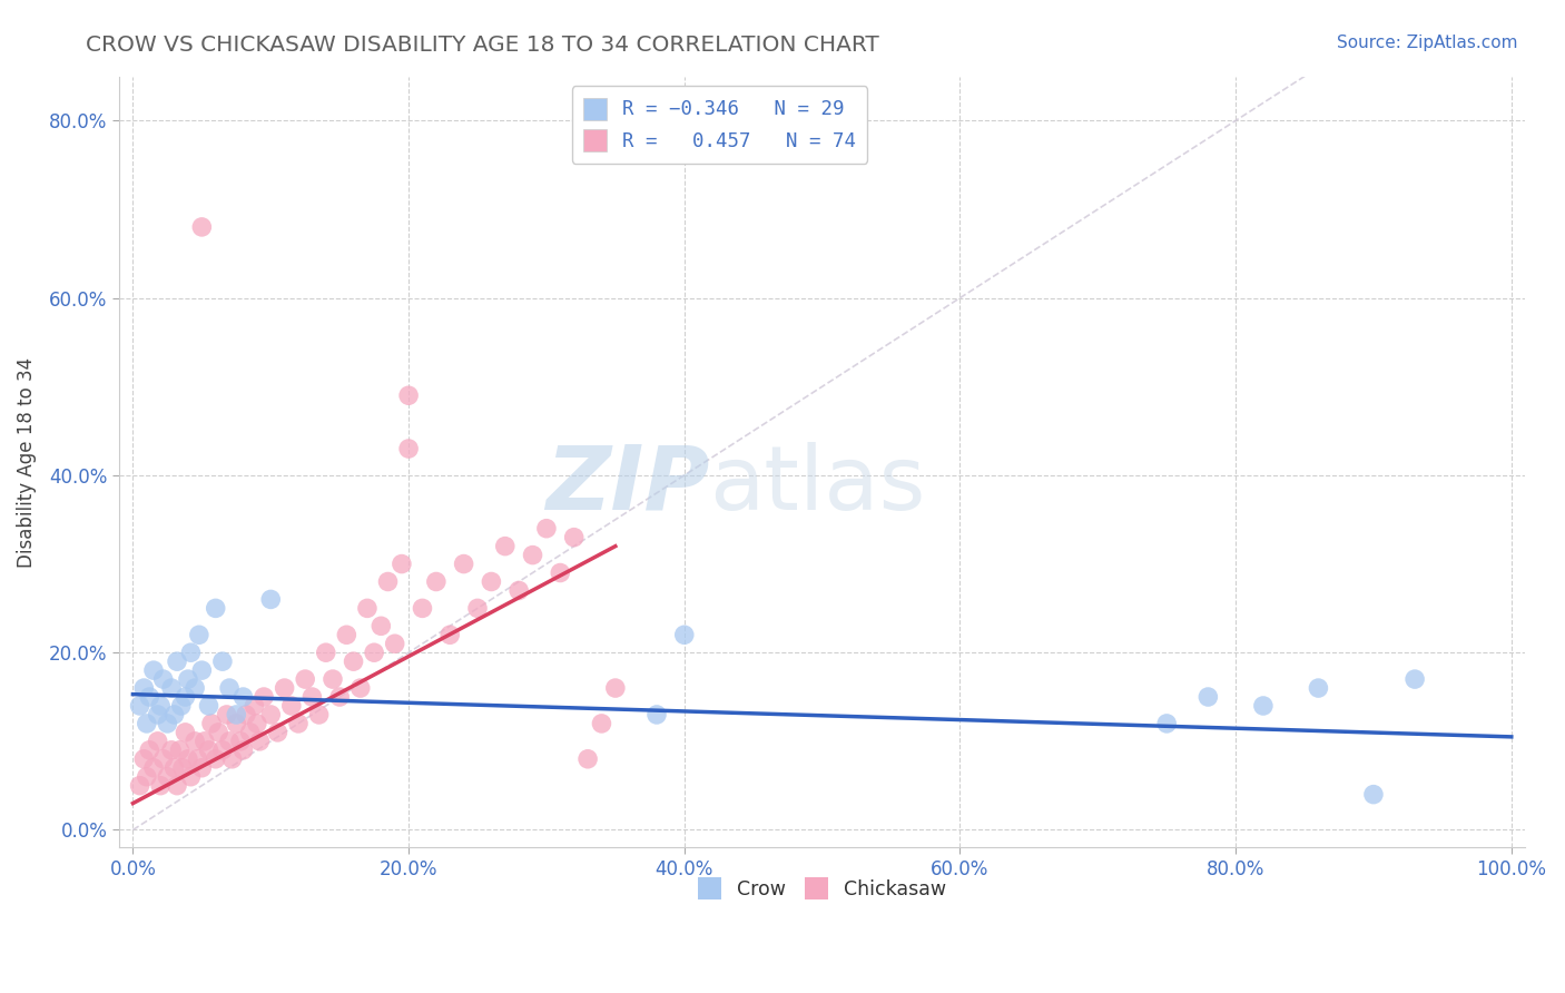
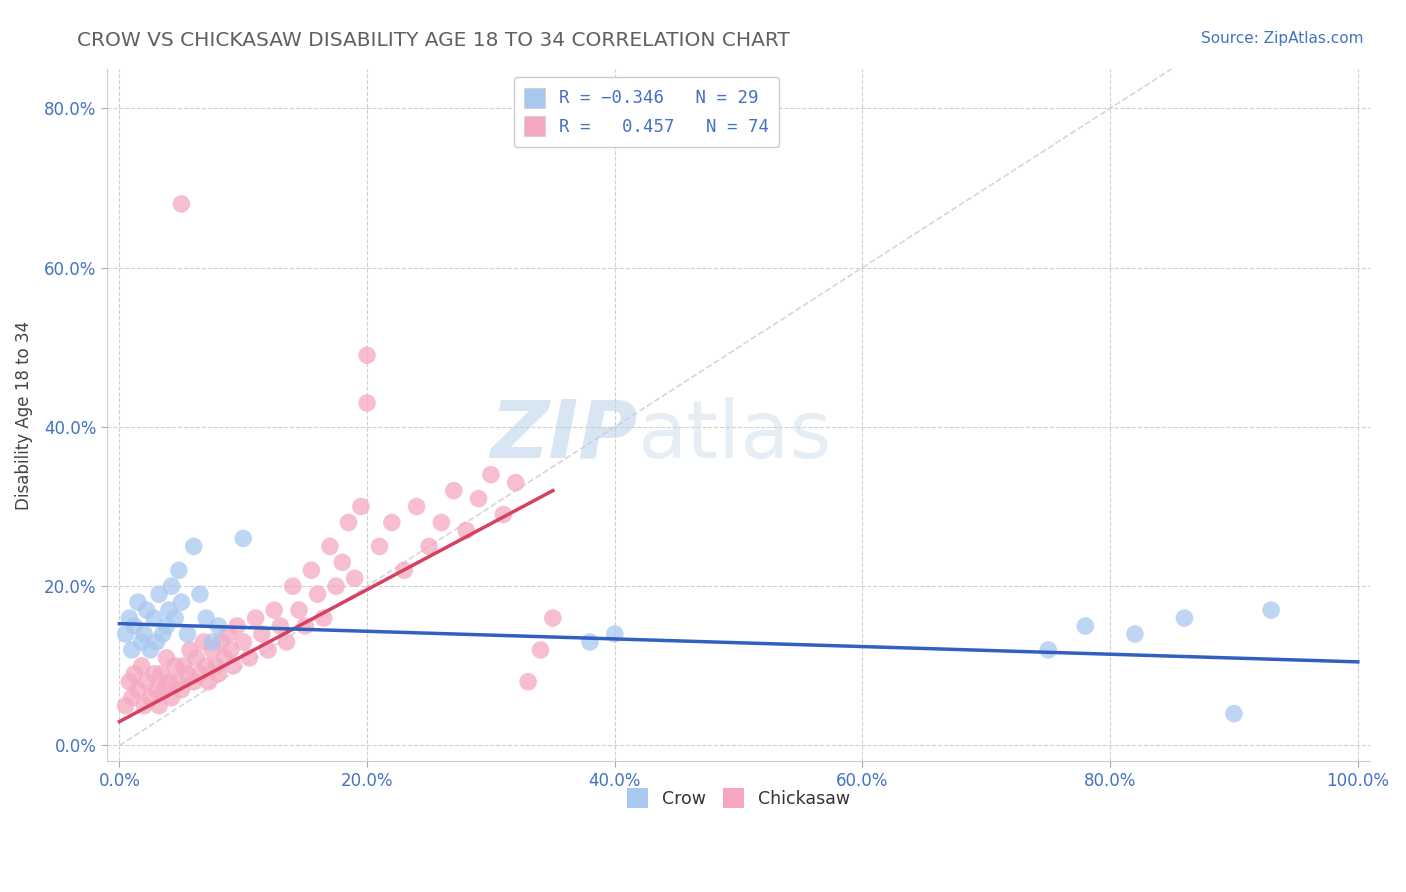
Crow/40.0%: 22% -> 14%
